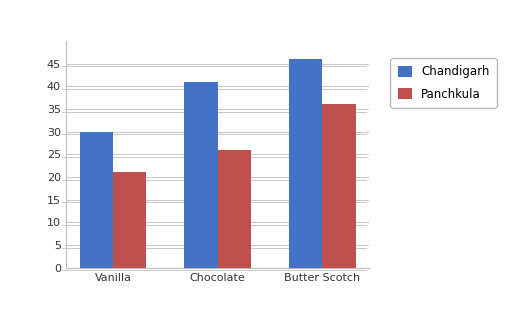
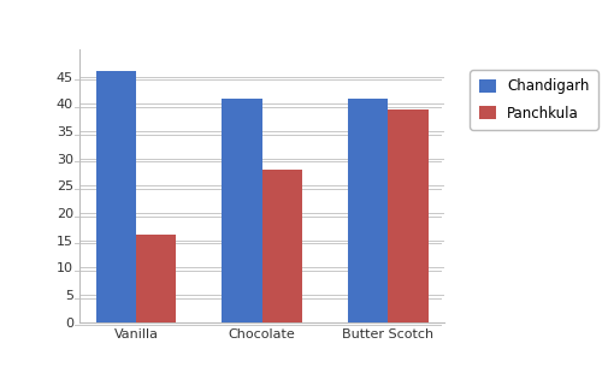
Chandigarh/Vanilla: 30 -> 46
Panchkula/Vanilla: 21 -> 16
Panchkula/Chocolate: 26 -> 28
Chandigarh/Butter Scotch: 46 -> 41
Panchkula/Butter Scotch: 36 -> 39
